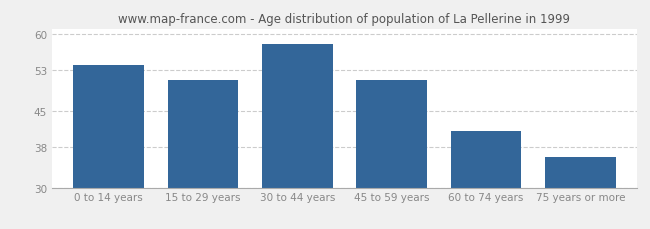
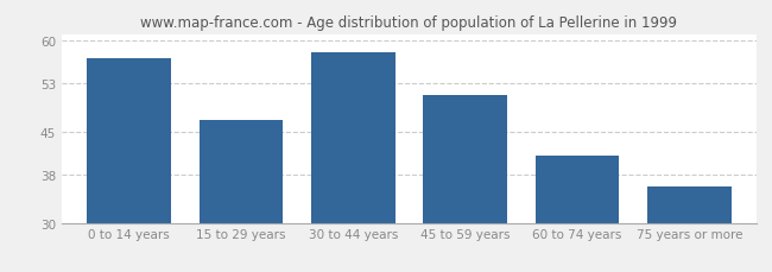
0 to 14 years: 54 -> 57
15 to 29 years: 51 -> 47
